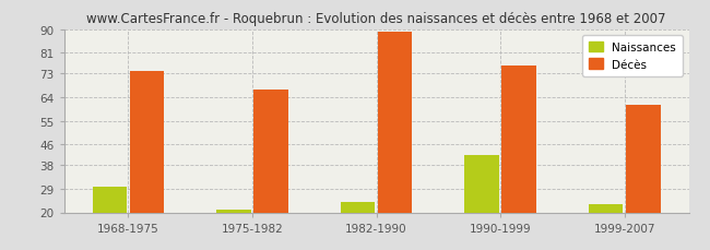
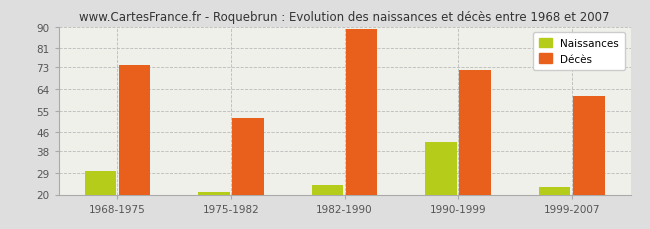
Décès/1975-1982: 67 -> 52
Décès/1990-1999: 76 -> 72
